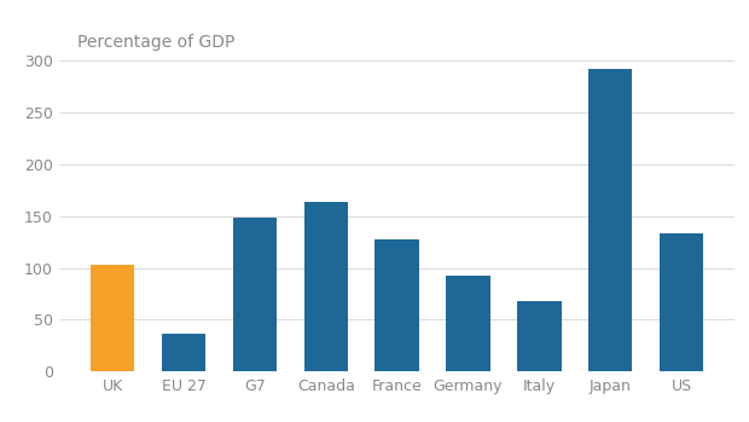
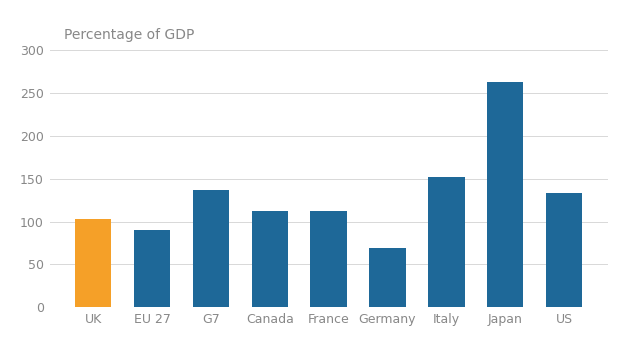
EU 27: 36 -> 90
G7: 148 -> 137
Canada: 164 -> 112
France: 128 -> 112
Germany: 92 -> 69
Italy: 68 -> 152
Japan: 292 -> 263
